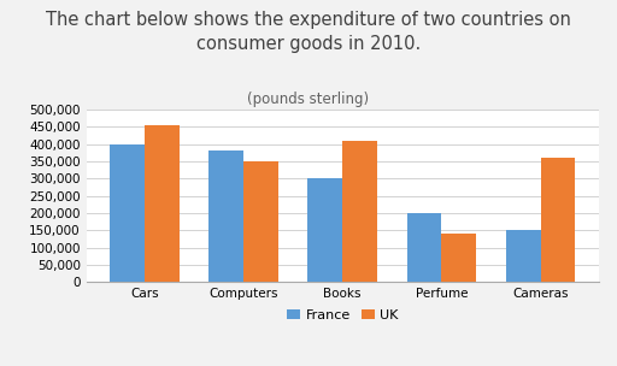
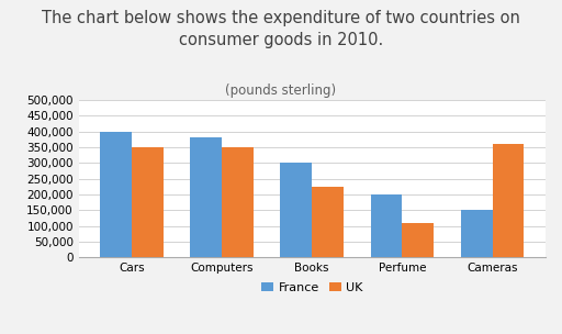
UK/Cars: 455,000 -> 350,000
UK/Books: 408,000 -> 225,000
UK/Perfume: 140,000 -> 110,000
